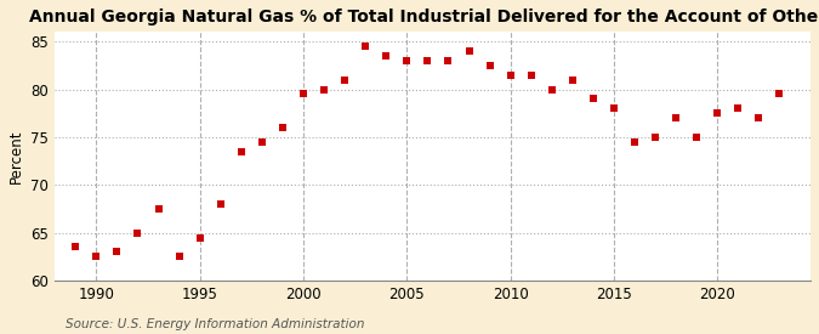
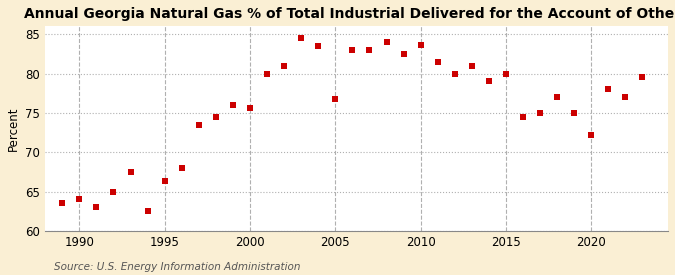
1990: 62.5 -> 64.0
1995: 64.5 -> 66.4
2000: 79.5 -> 75.6
2005: 83.0 -> 76.8
2010: 81.5 -> 83.6
2015: 78.0 -> 80.0
2020: 77.5 -> 72.2
